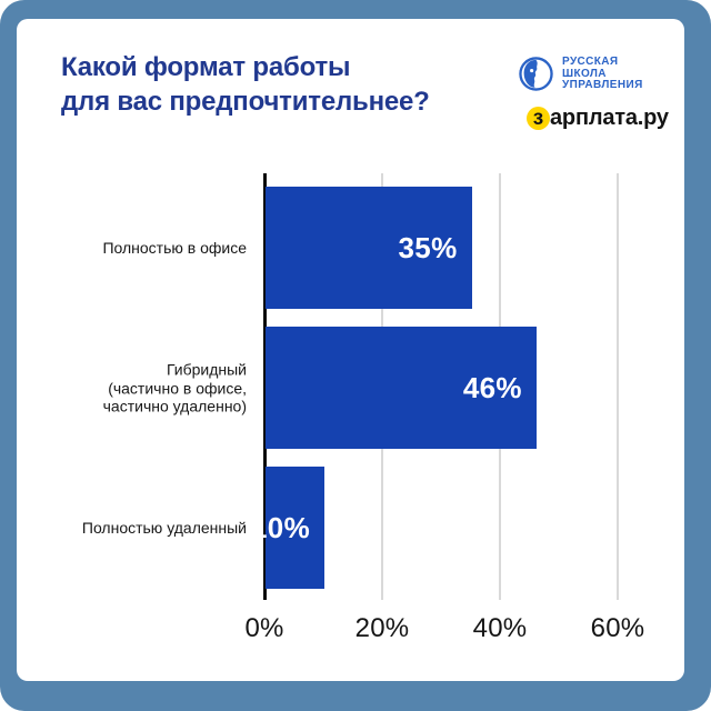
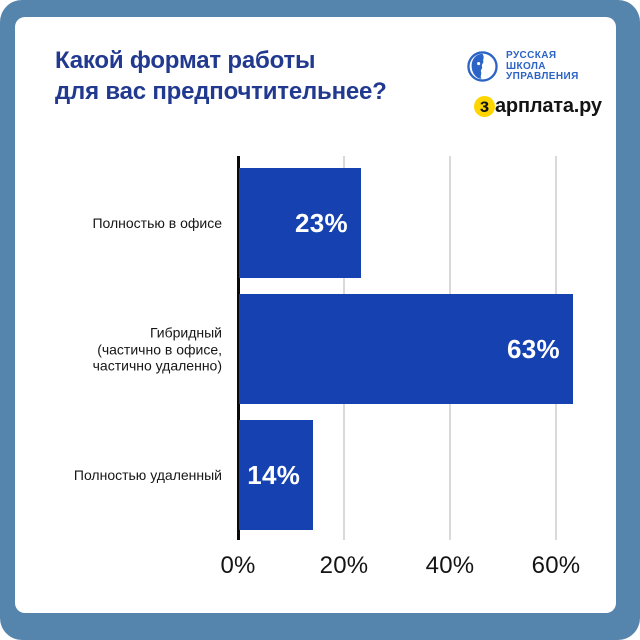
Полностью в офисе: 35% -> 23%
Гибридный (частично в офисе, частично удаленно): 46% -> 63%
Полностью удаленный: 10% -> 14%
